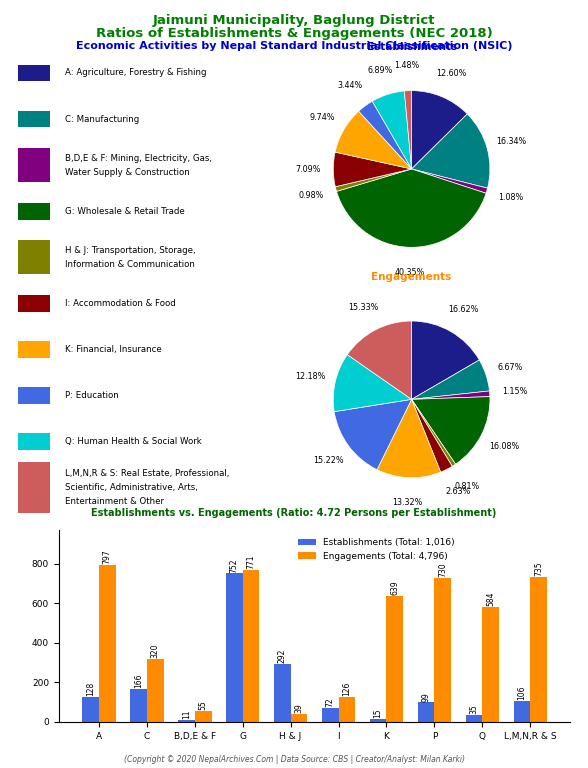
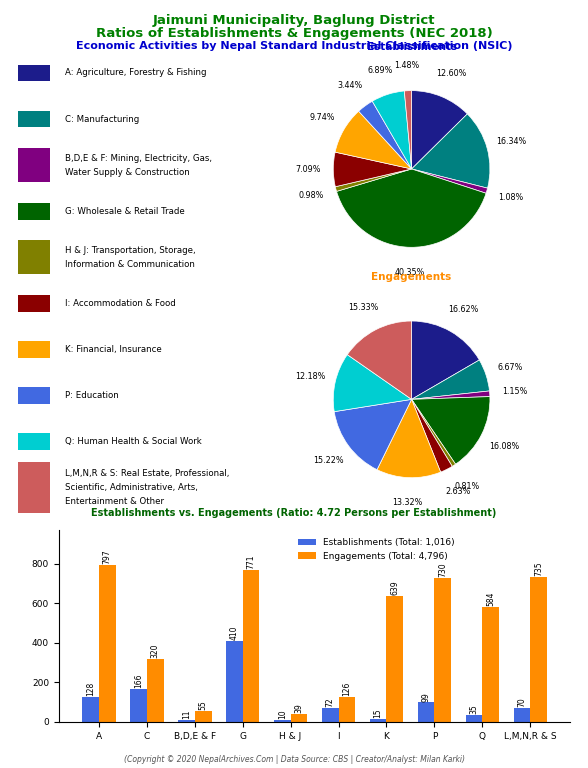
Establishments (Total: 1,016)/G: 752 -> 410
Establishments (Total: 1,016)/H & J: 292 -> 10
Establishments (Total: 1,016)/L,M,N,R & S: 106 -> 70
